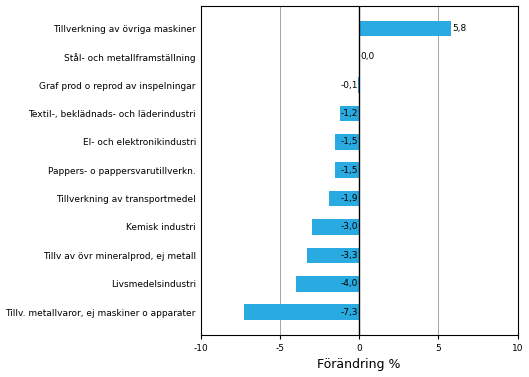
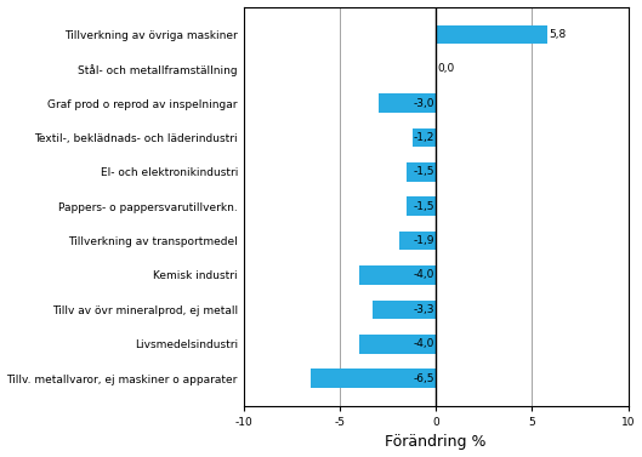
Graf prod o reprod av inspelningar: -0,1 -> -3,0
Kemisk industri: -3,0 -> -4,0
Tillv. metallvaror, ej maskiner o apparater: -7,3 -> -6,5
